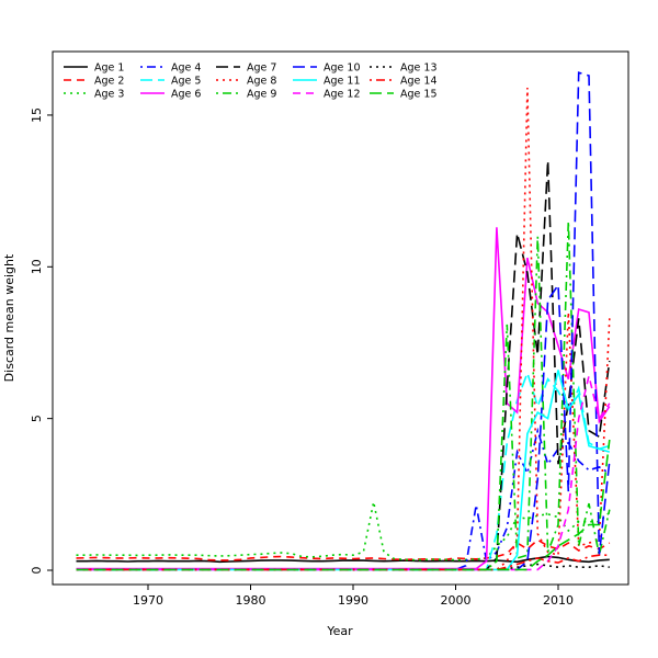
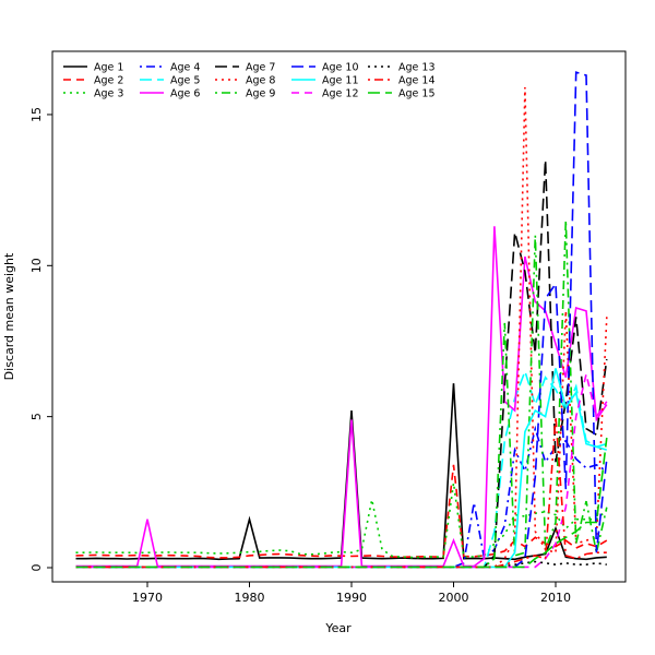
Age 6/1970: 0.1 -> 1.6
Age 1/1980: 0.3 -> 1.6
Age 1/1990: 0.3 -> 5.2
Age 6/1990: 0.1 -> 4.9
Age 1/2000: 0.3 -> 6.1
Age 2/2000: 0.4 -> 3.4
Age 3/2000: 0.3 -> 2.8
Age 6/2000: 0.1 -> 0.9
Age 1/2010: 0.4 -> 1.3
Age 14/2010: 0.2 -> 5.0
